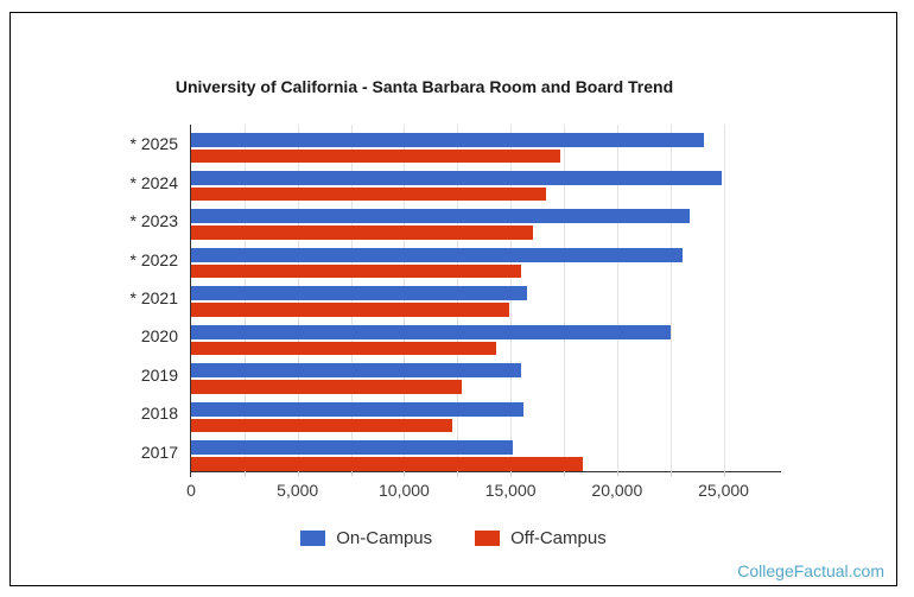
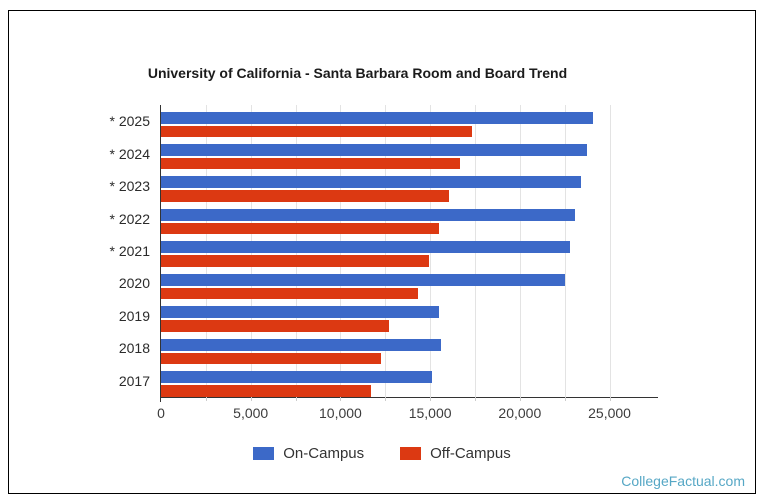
On-Campus/* 2024: 24900 -> 23800
On-Campus/* 2021: 15800 -> 22800
Off-Campus/2017: 18400 -> 11700
